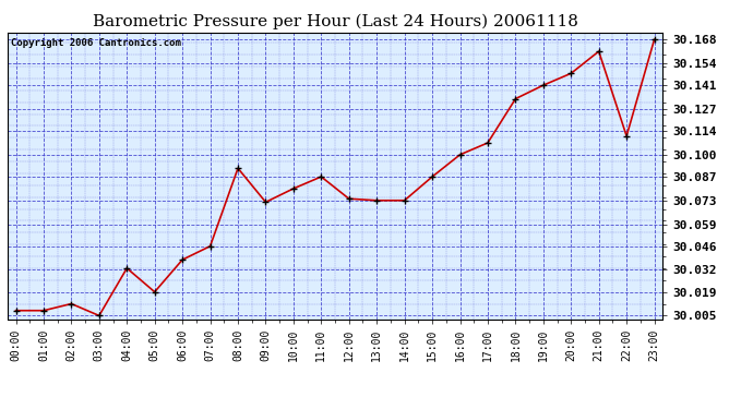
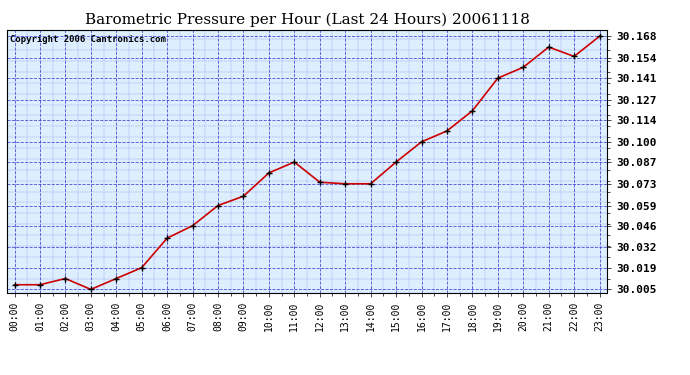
04:00: 30.033 -> 30.012
08:00: 30.092 -> 30.059
09:00: 30.072 -> 30.065
18:00: 30.133 -> 30.120
22:00: 30.111 -> 30.155
